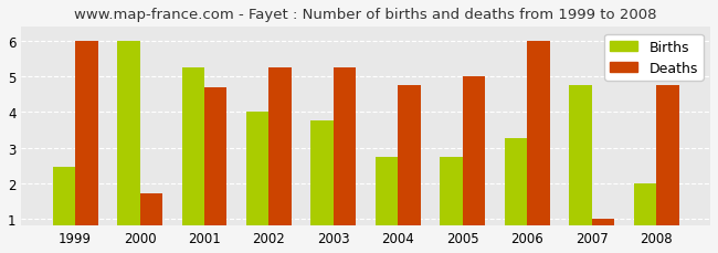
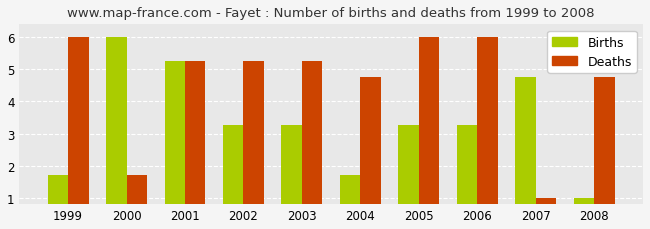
Births/1999: 2.45 -> 1.70
Deaths/2001: 4.70 -> 5.25
Births/2002: 4.00 -> 3.25
Births/2003: 3.75 -> 3.25
Births/2004: 2.75 -> 1.70
Births/2005: 2.75 -> 3.25
Deaths/2005: 5.00 -> 6.00
Births/2008: 2.00 -> 1.00
